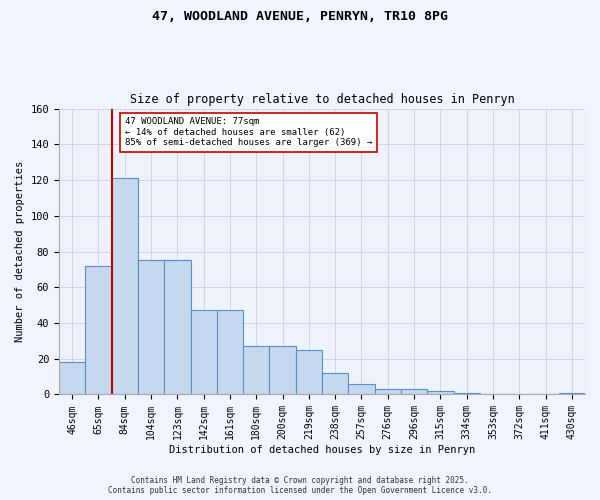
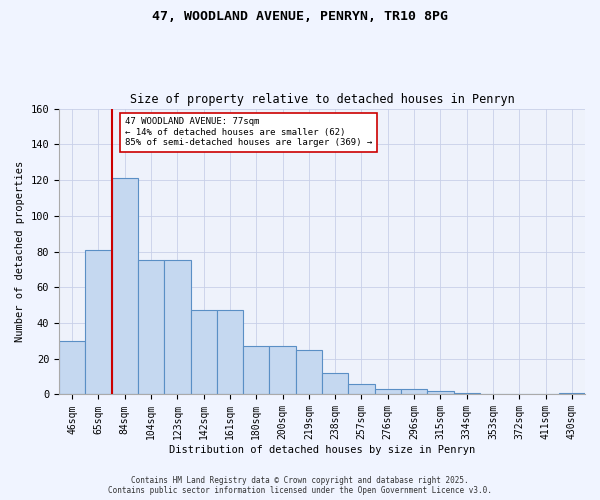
46sqm: 18 -> 30
65sqm: 72 -> 81
